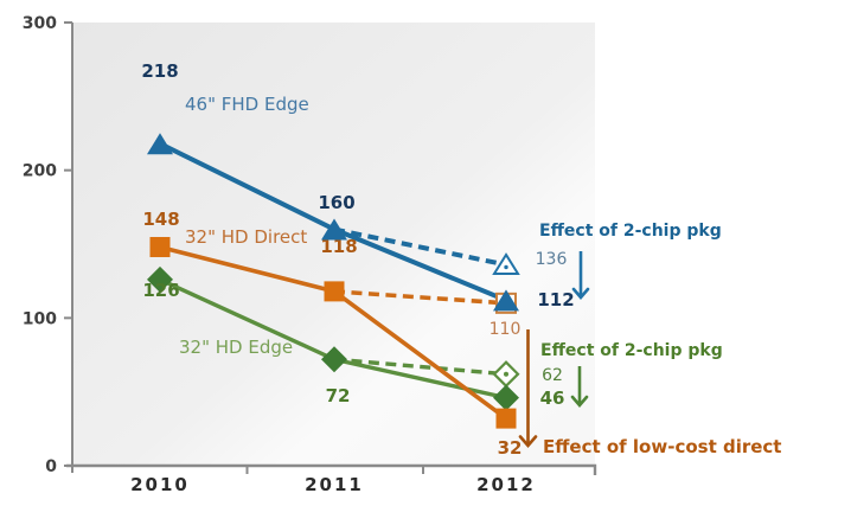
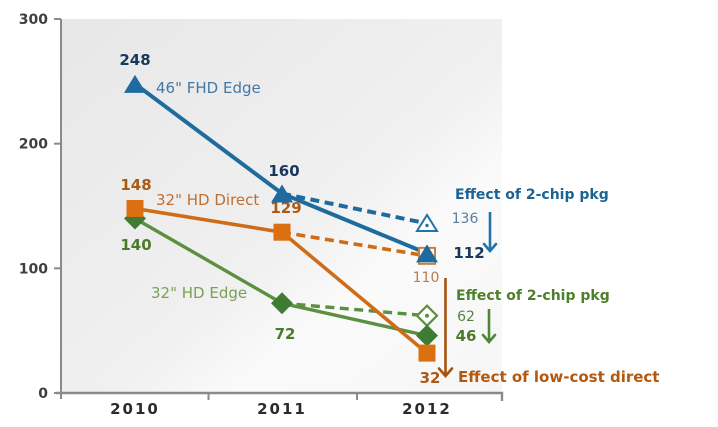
46" FHD Edge/2010: 218 -> 248
32" HD Edge/2010: 126 -> 140
32" HD Direct/2011: 118 -> 129
